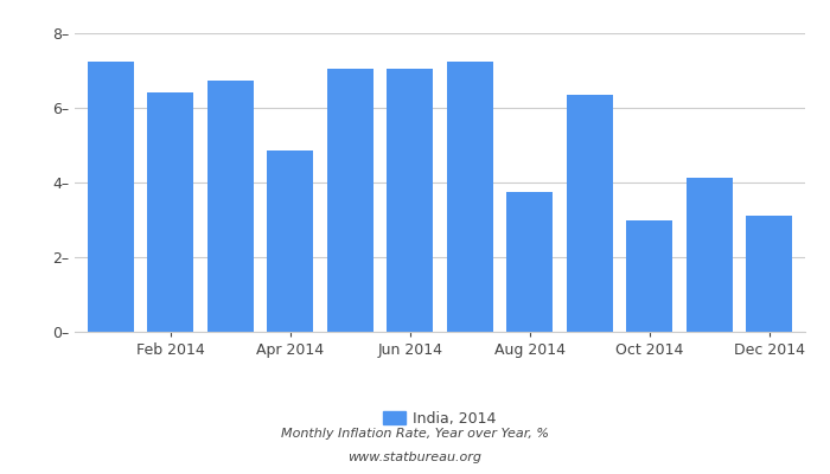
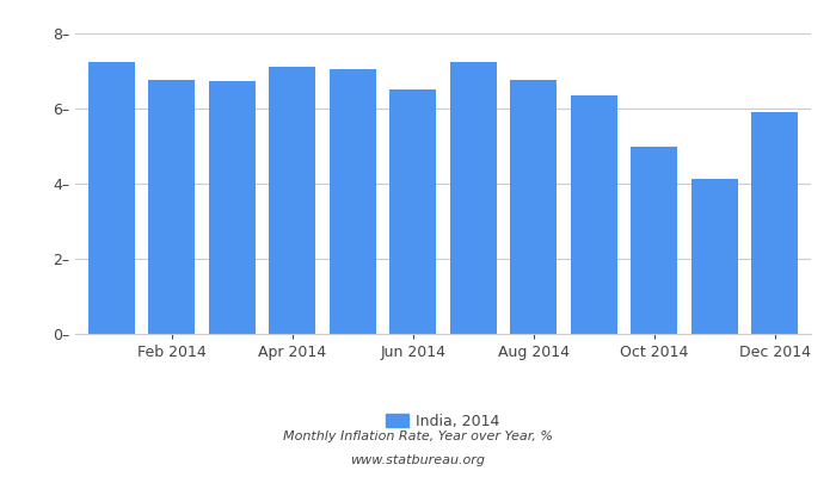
Feb 2014: 6.40– -> 6.75–
Apr 2014: 4.85– -> 7.10–
Jun 2014: 7.05– -> 6.50–
Aug 2014: 3.75– -> 6.75–
Oct 2014: 3.00– -> 5.00–
Dec 2014: 3.10– -> 5.91–
